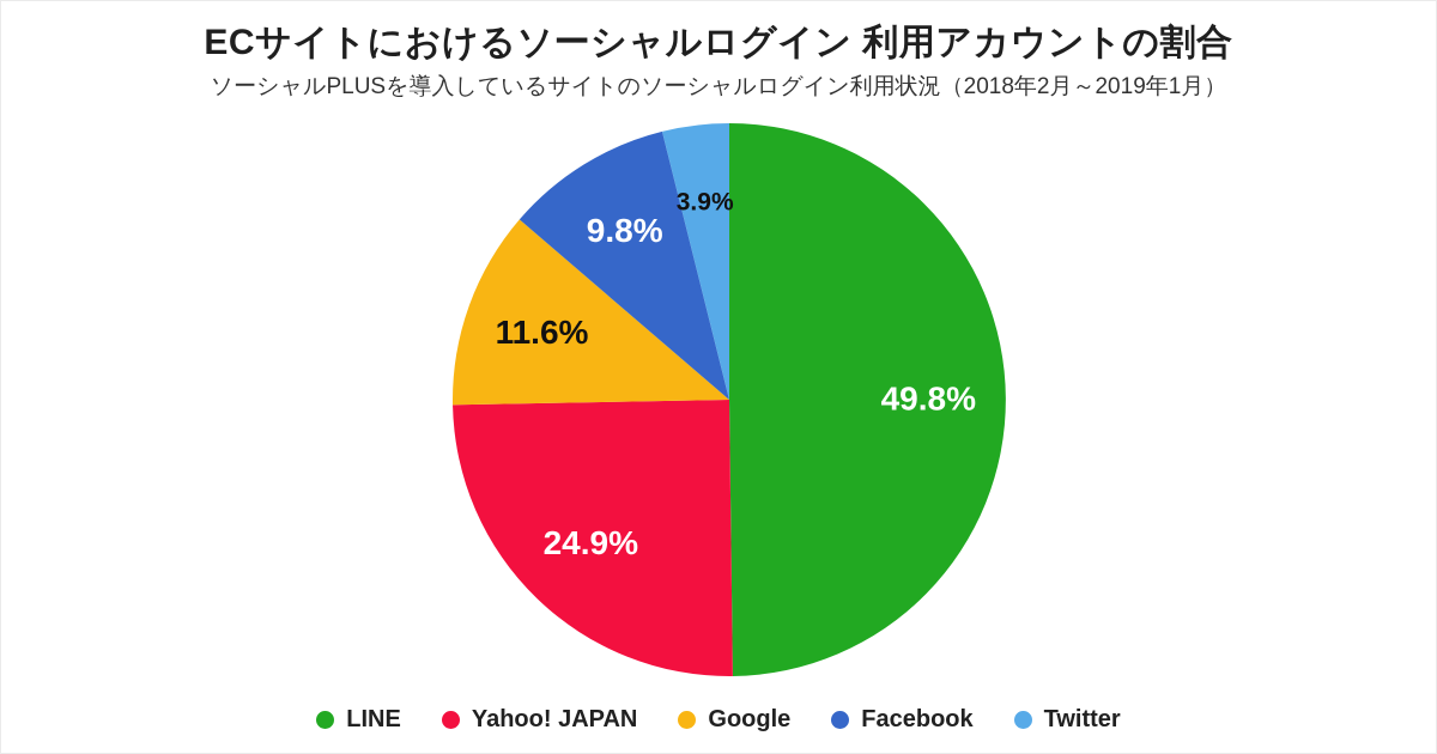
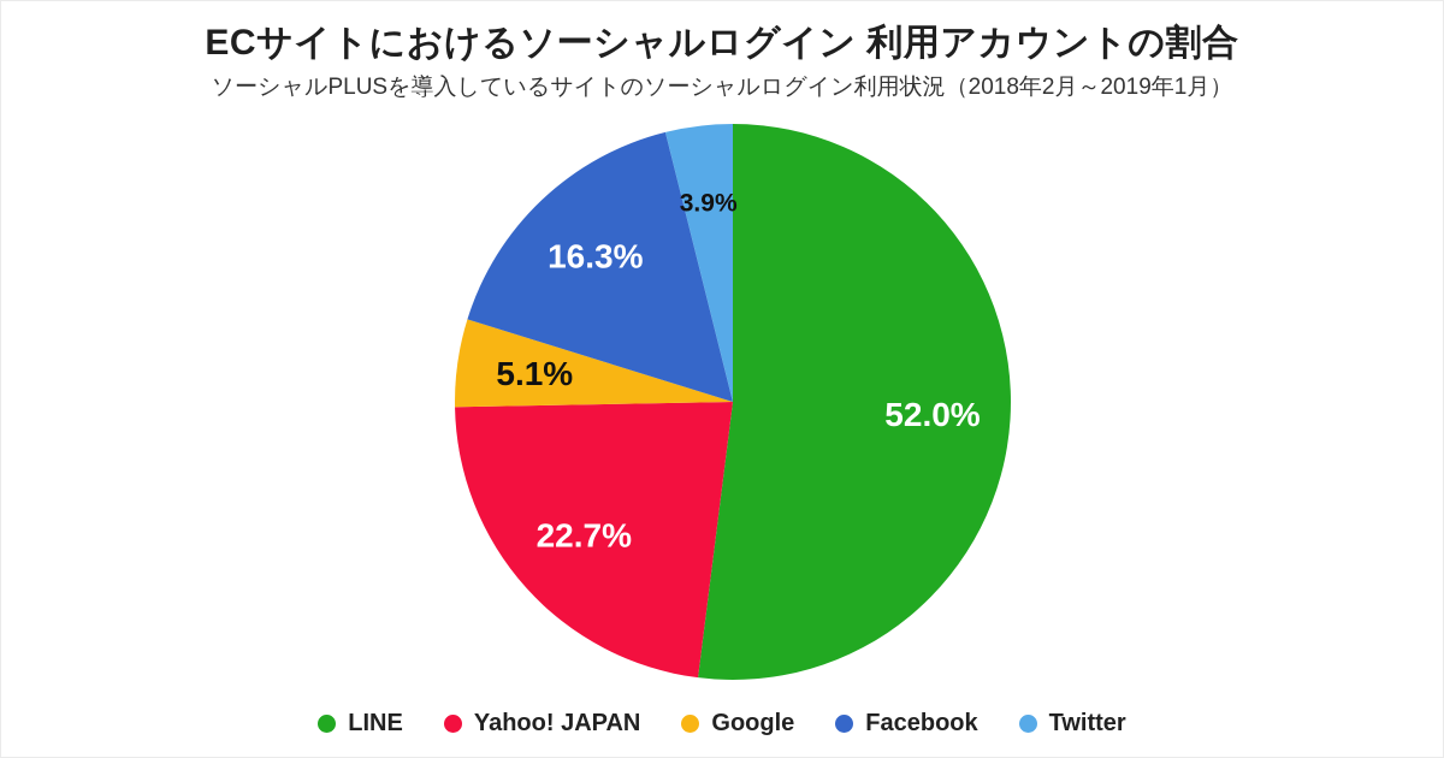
LINE: 49.8% -> 52.0%
Yahoo! JAPAN: 24.9% -> 22.7%
Google: 11.6% -> 5.1%
Facebook: 9.8% -> 16.3%
